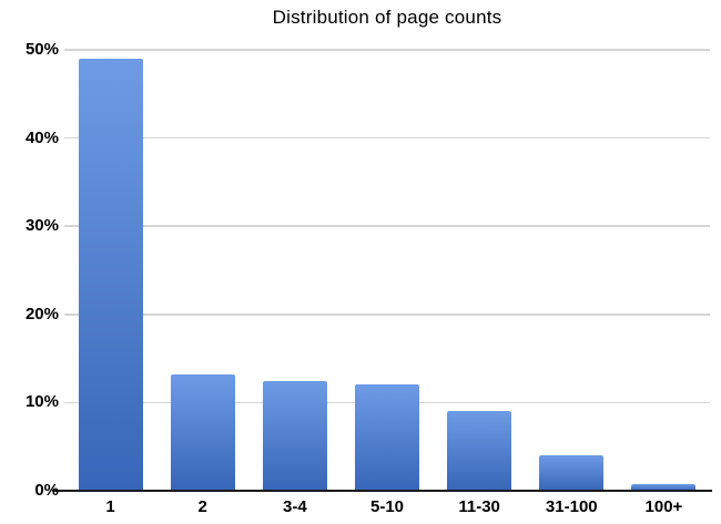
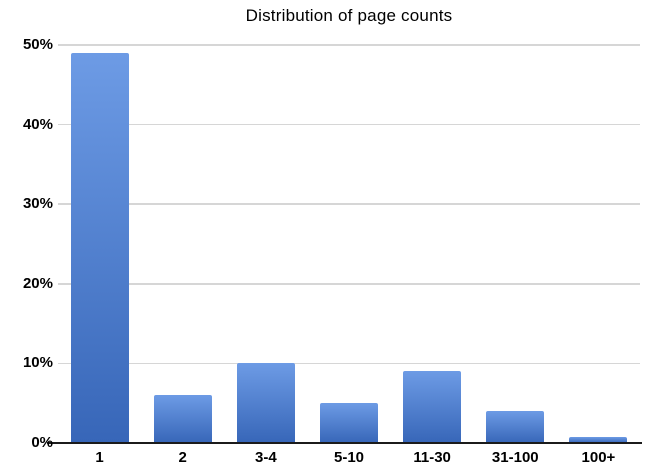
2: 13% -> 6%
3-4: 12% -> 10%
5-10: 12% -> 5%
